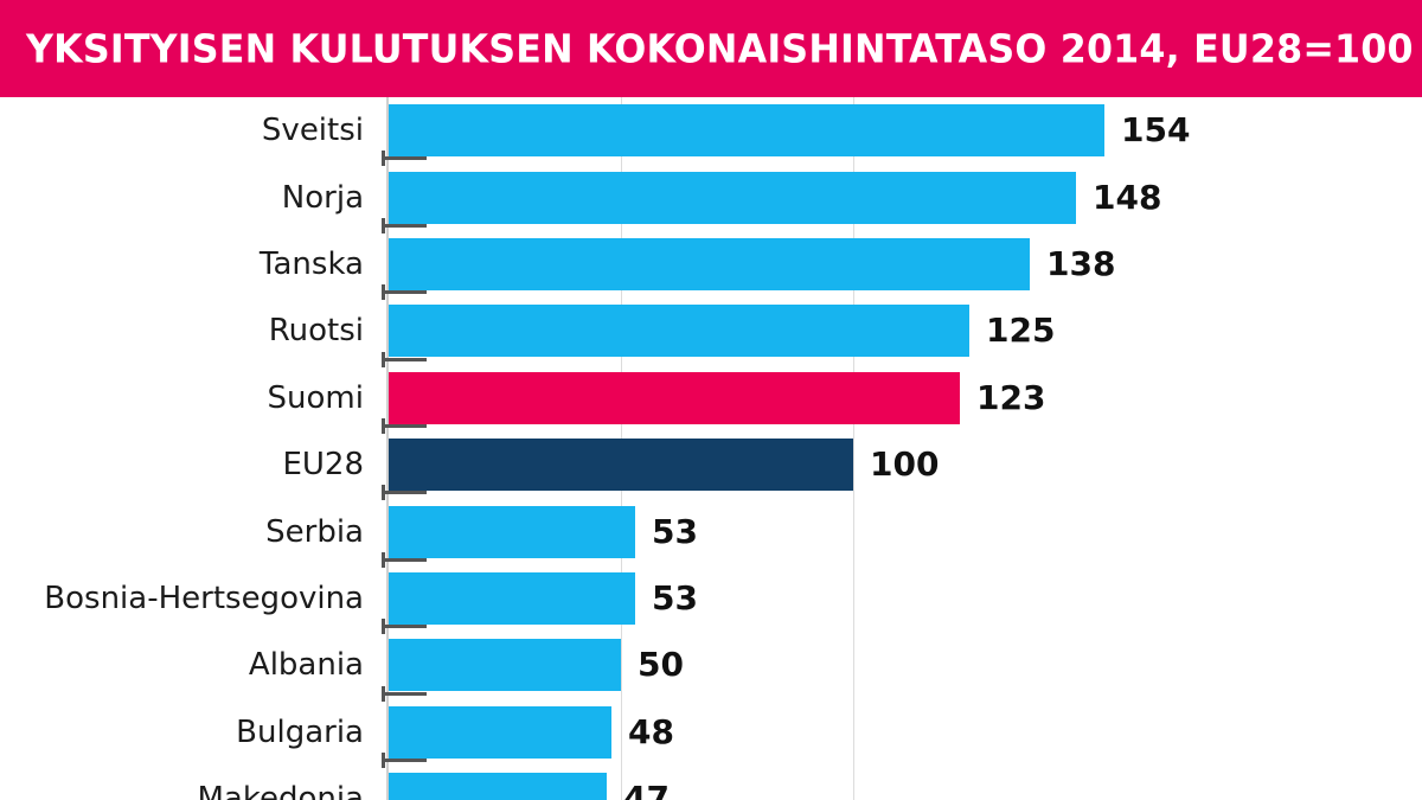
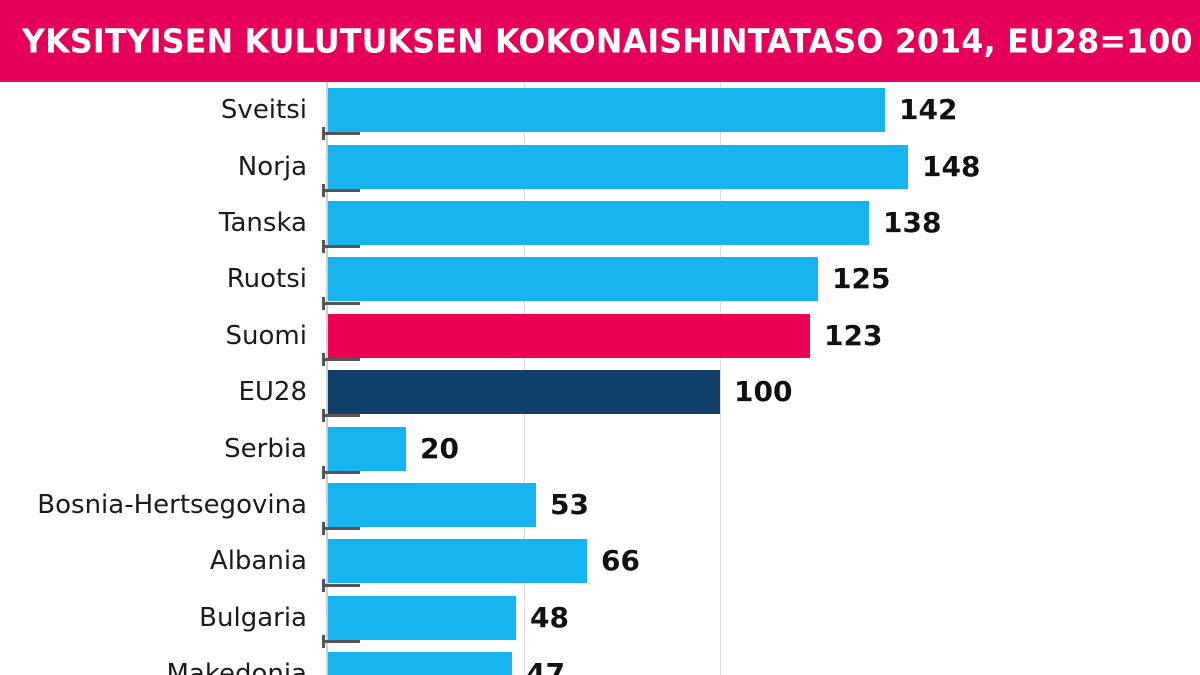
Sveitsi: 154 -> 142
Serbia: 53 -> 20
Albania: 50 -> 66
